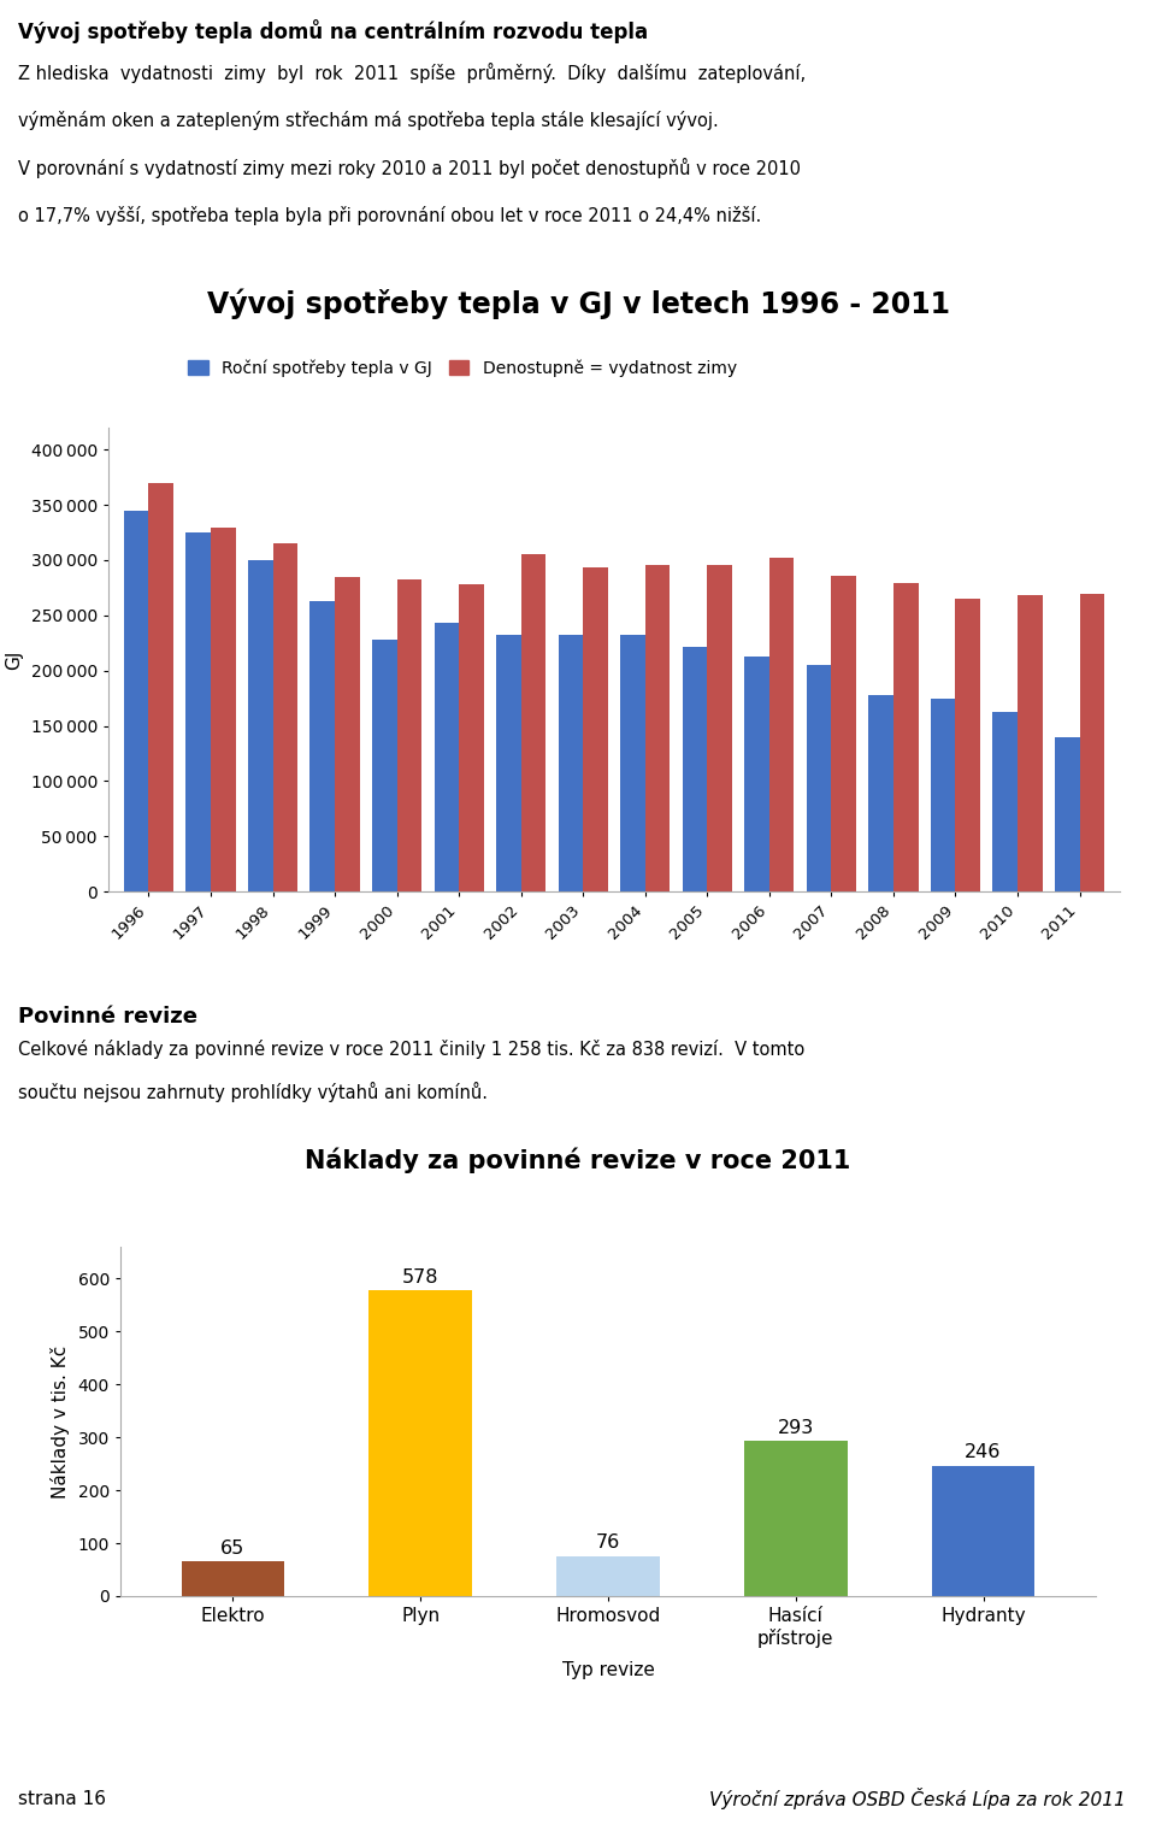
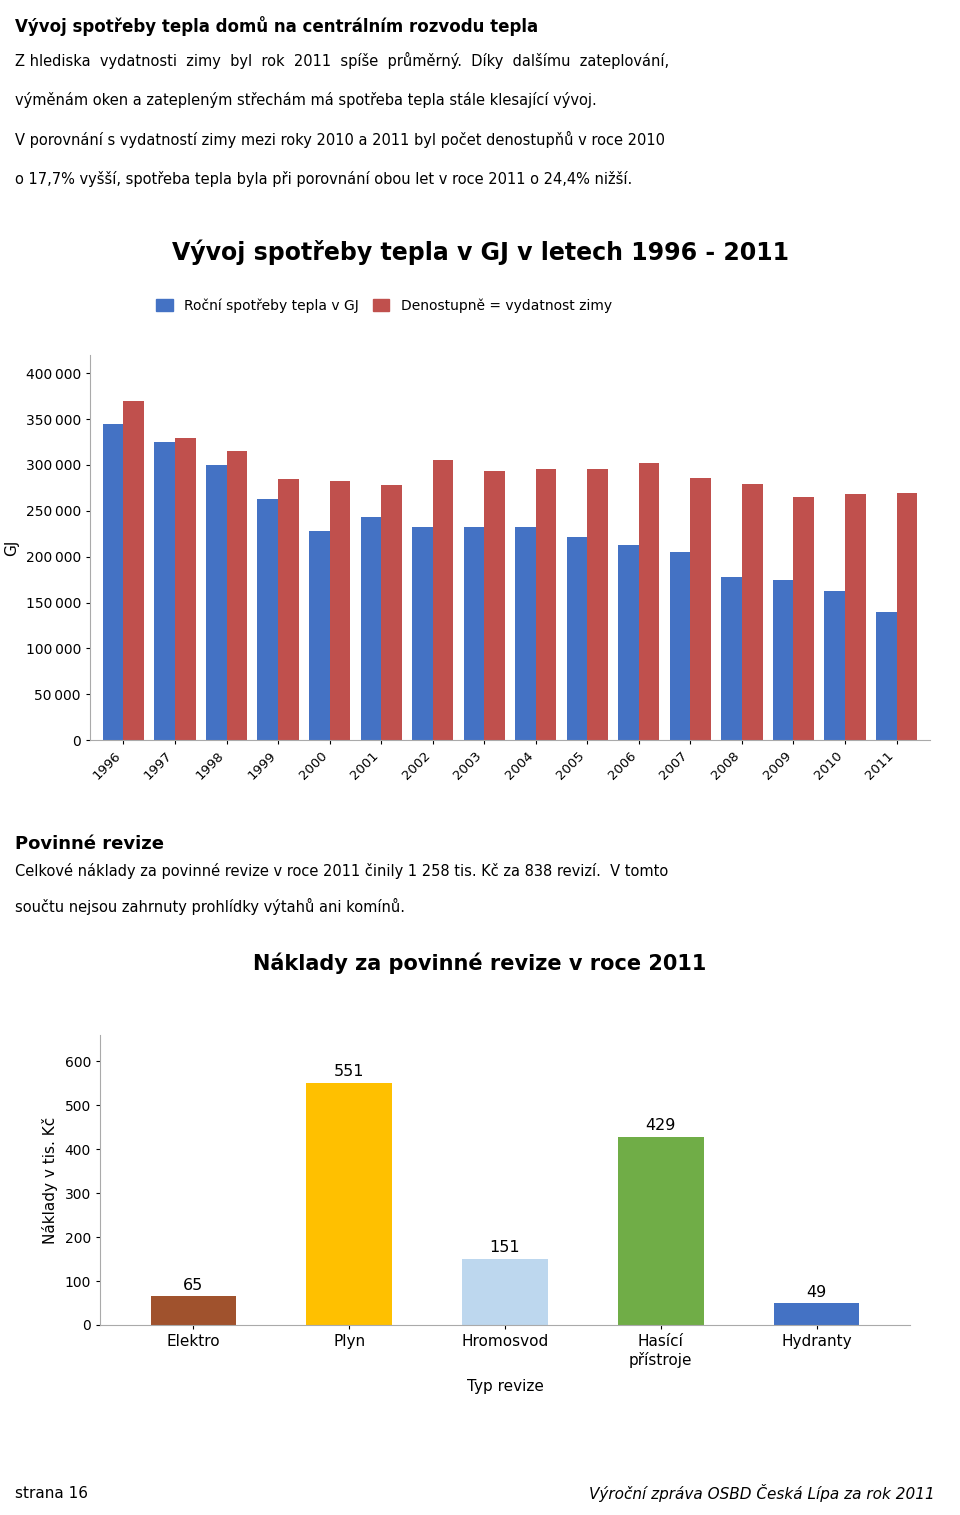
Plyn: 578 -> 551
Hromosvod: 76 -> 151
Hasící přístroje: 293 -> 429
Hydranty: 246 -> 49
